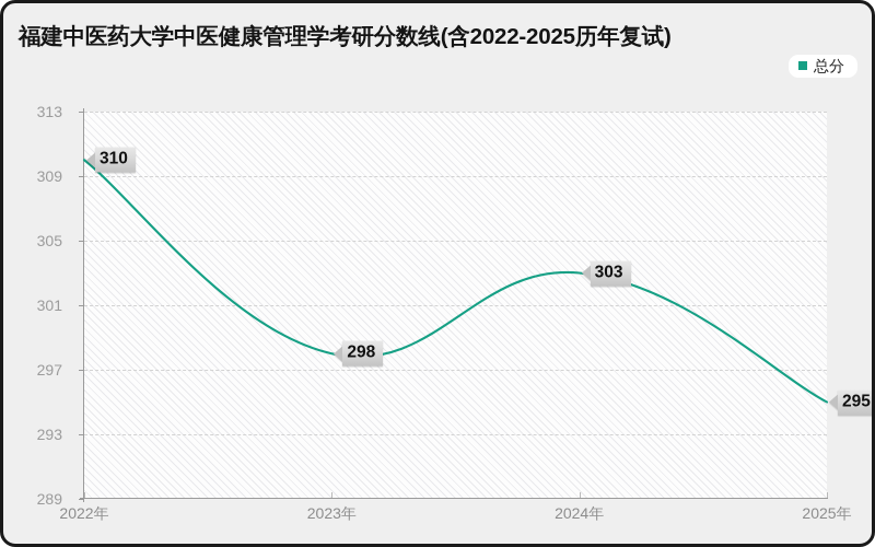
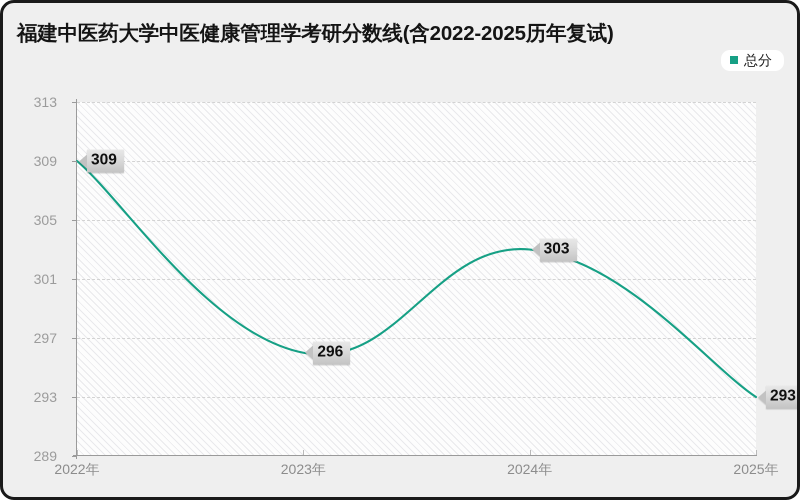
2022年: 310 -> 309
2023年: 298 -> 296
2025年: 295 -> 293
